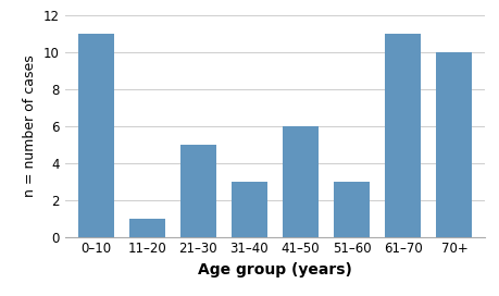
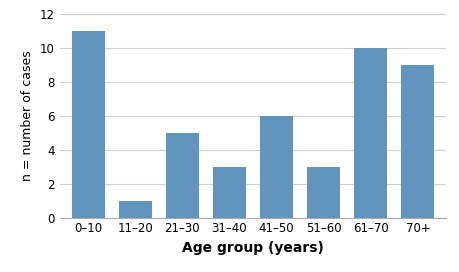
61–70: 11 -> 10
70+: 10 -> 9
